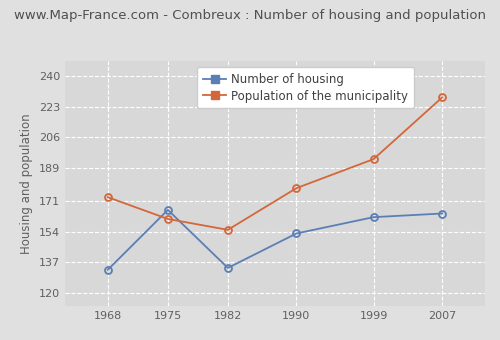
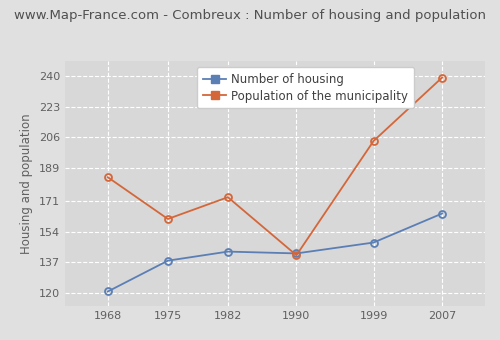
Number of housing/1968: 133 -> 121
Population of the municipality/1968: 173 -> 184
Number of housing/1975: 166 -> 138
Number of housing/1982: 134 -> 143
Population of the municipality/1982: 155 -> 173
Number of housing/1990: 153 -> 142
Population of the municipality/1990: 178 -> 141
Number of housing/1999: 162 -> 148
Population of the municipality/1999: 194 -> 204
Population of the municipality/2007: 228 -> 239
